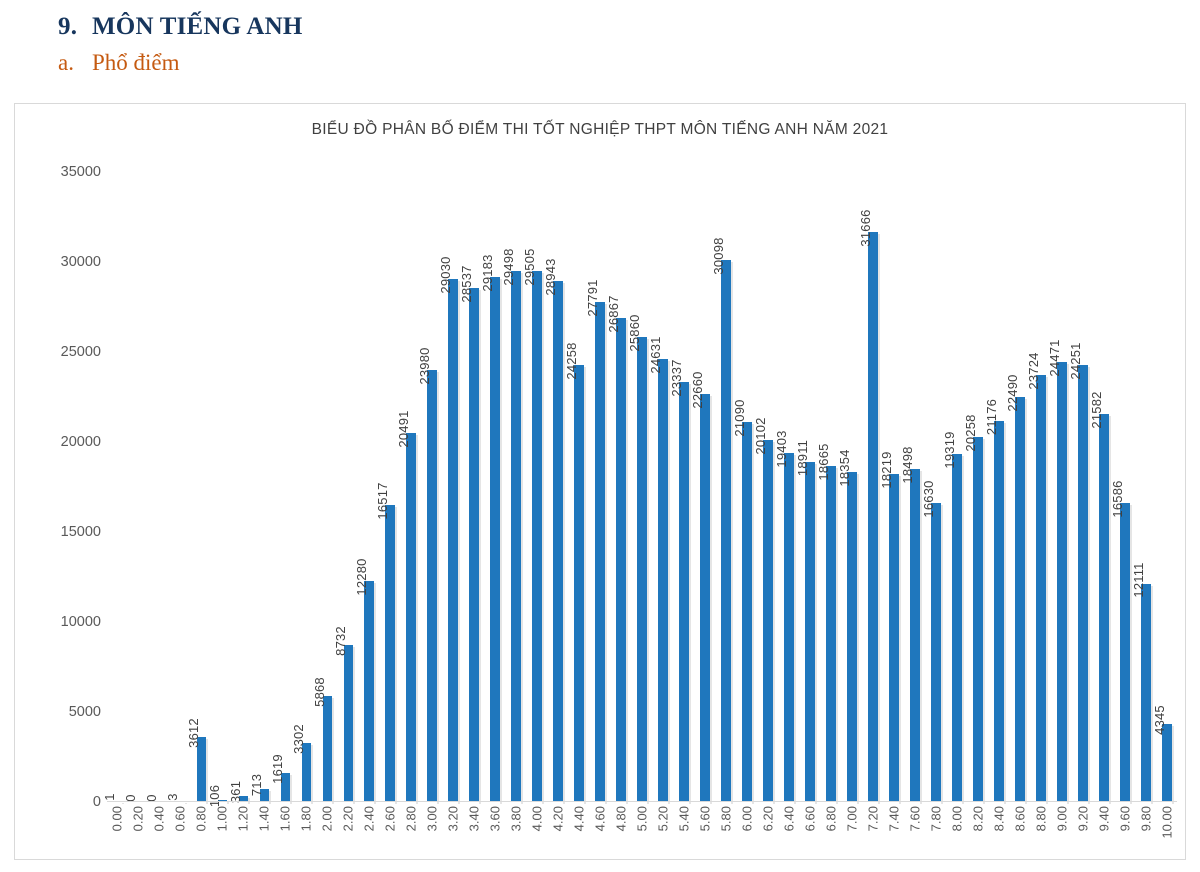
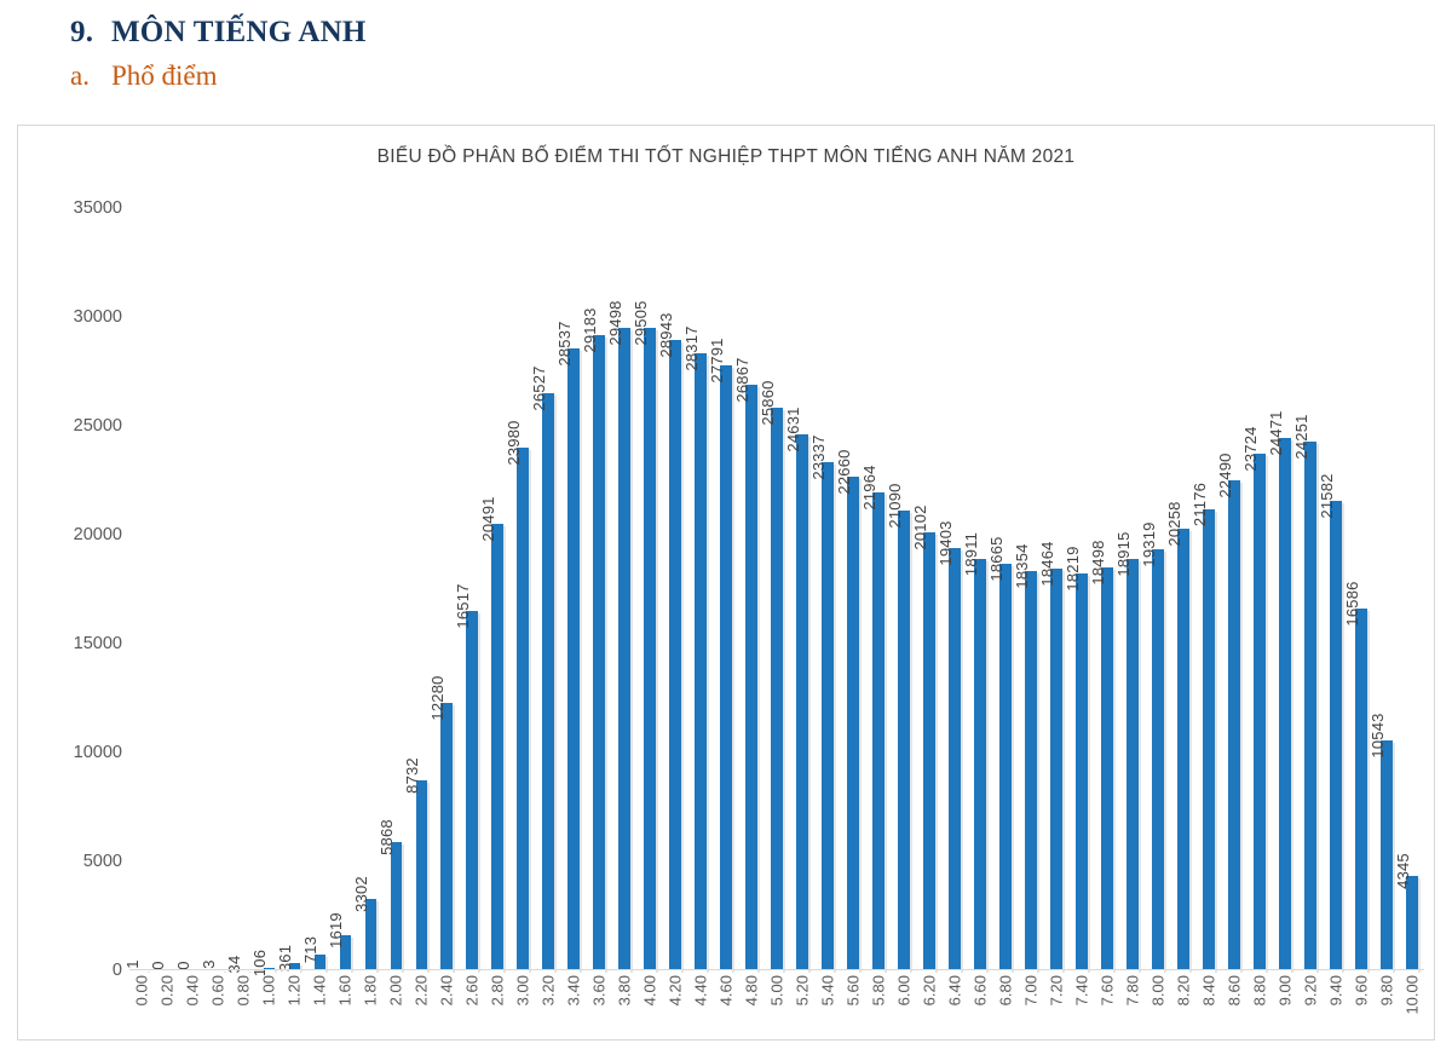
0.80: 3612 -> 34
3.20: 29030 -> 26527
4.40: 24258 -> 28317
5.80: 30098 -> 21964
7.20: 31666 -> 18464
7.80: 16630 -> 18915
9.80: 12111 -> 10543
